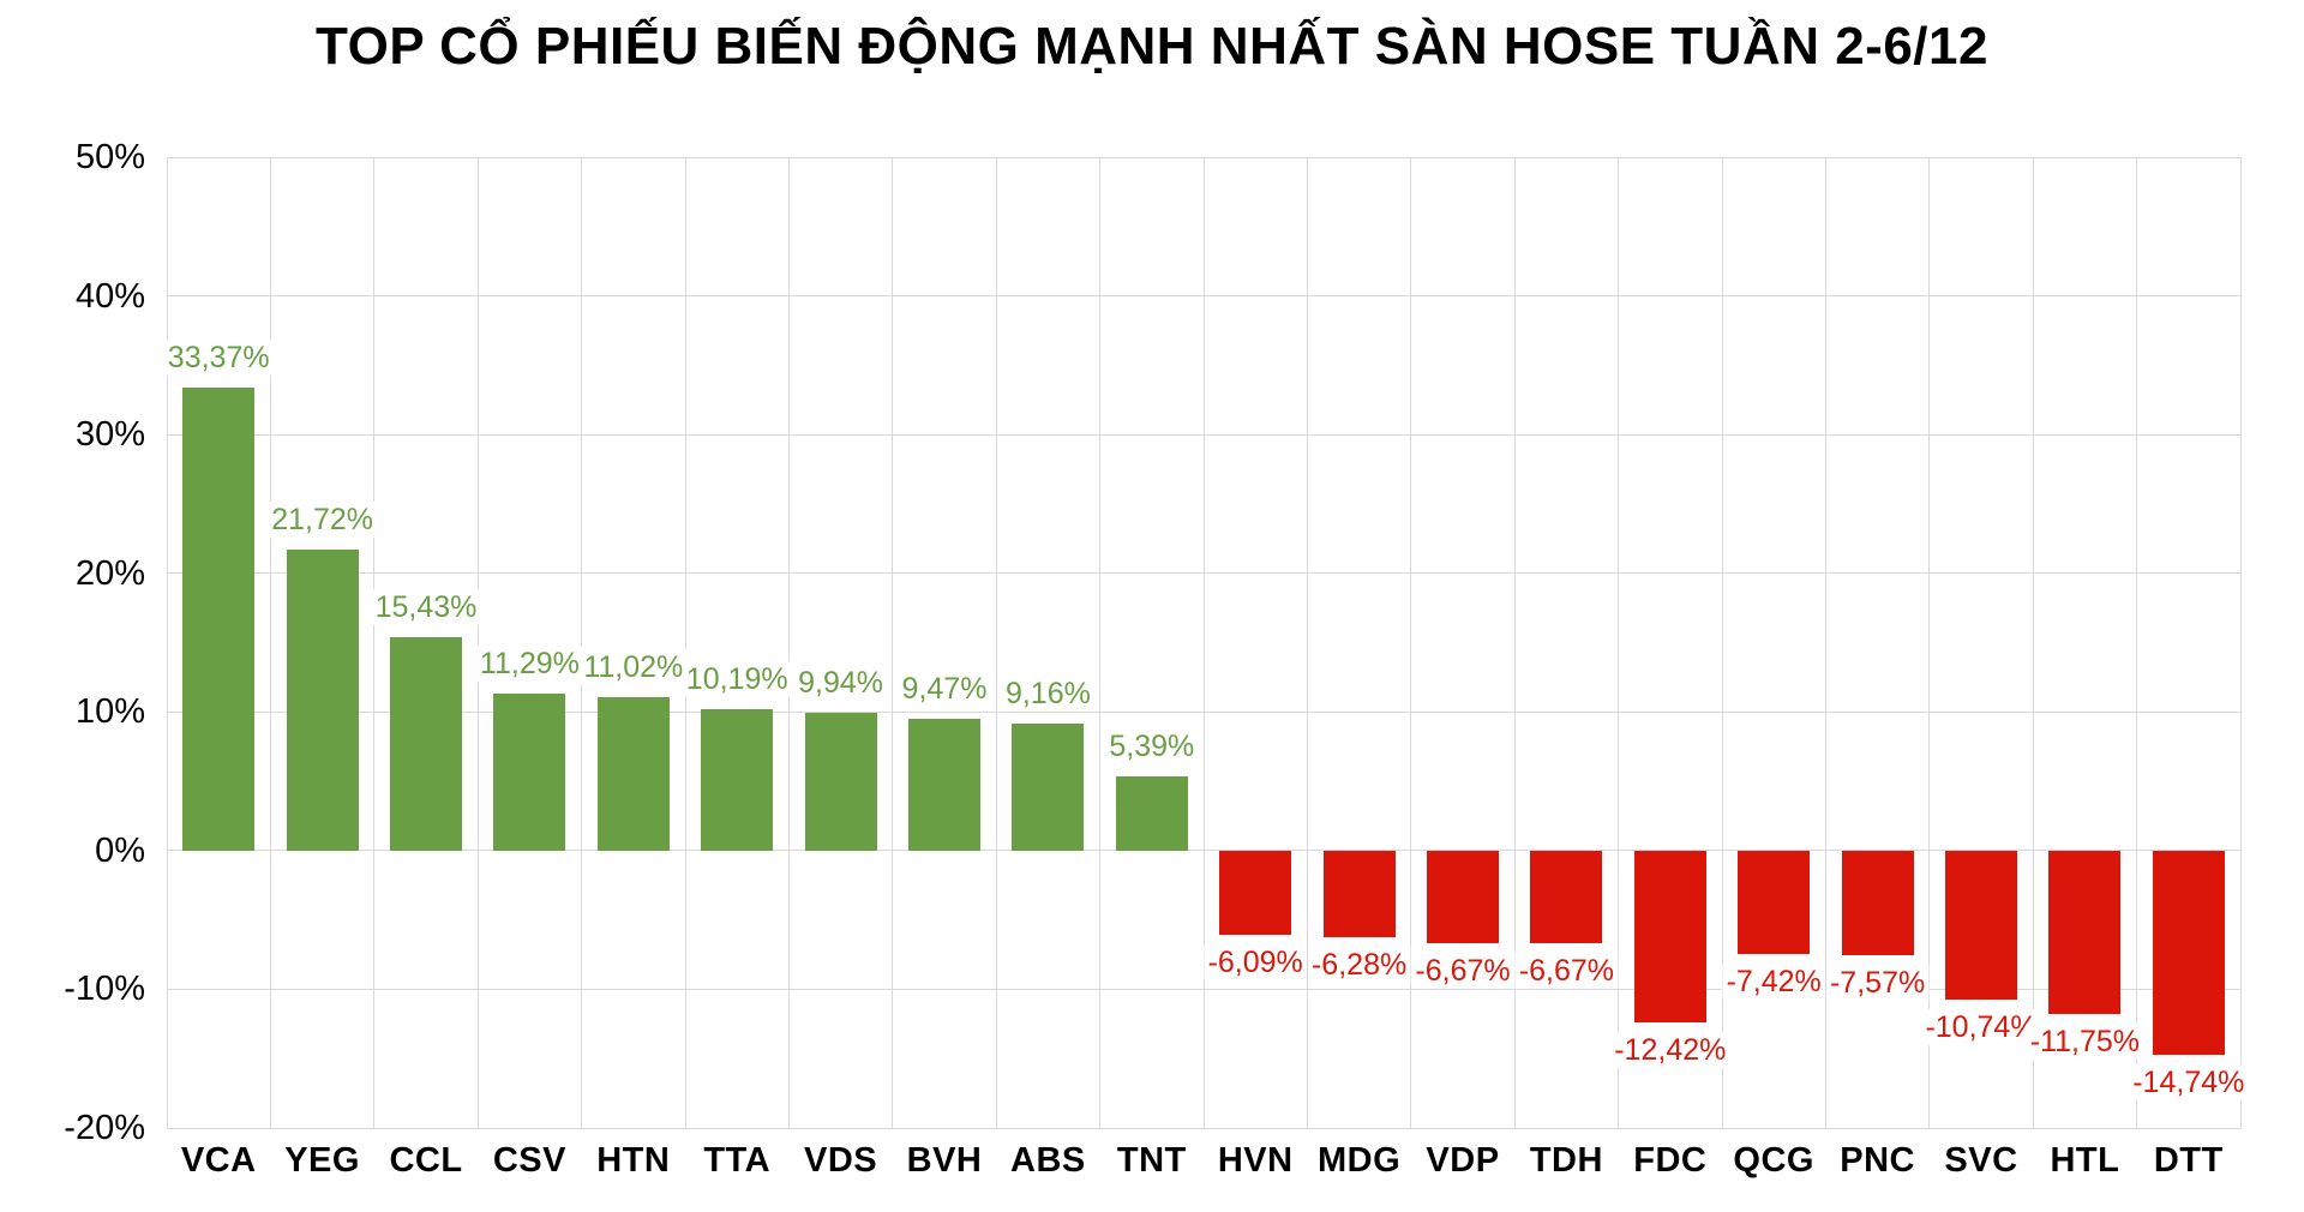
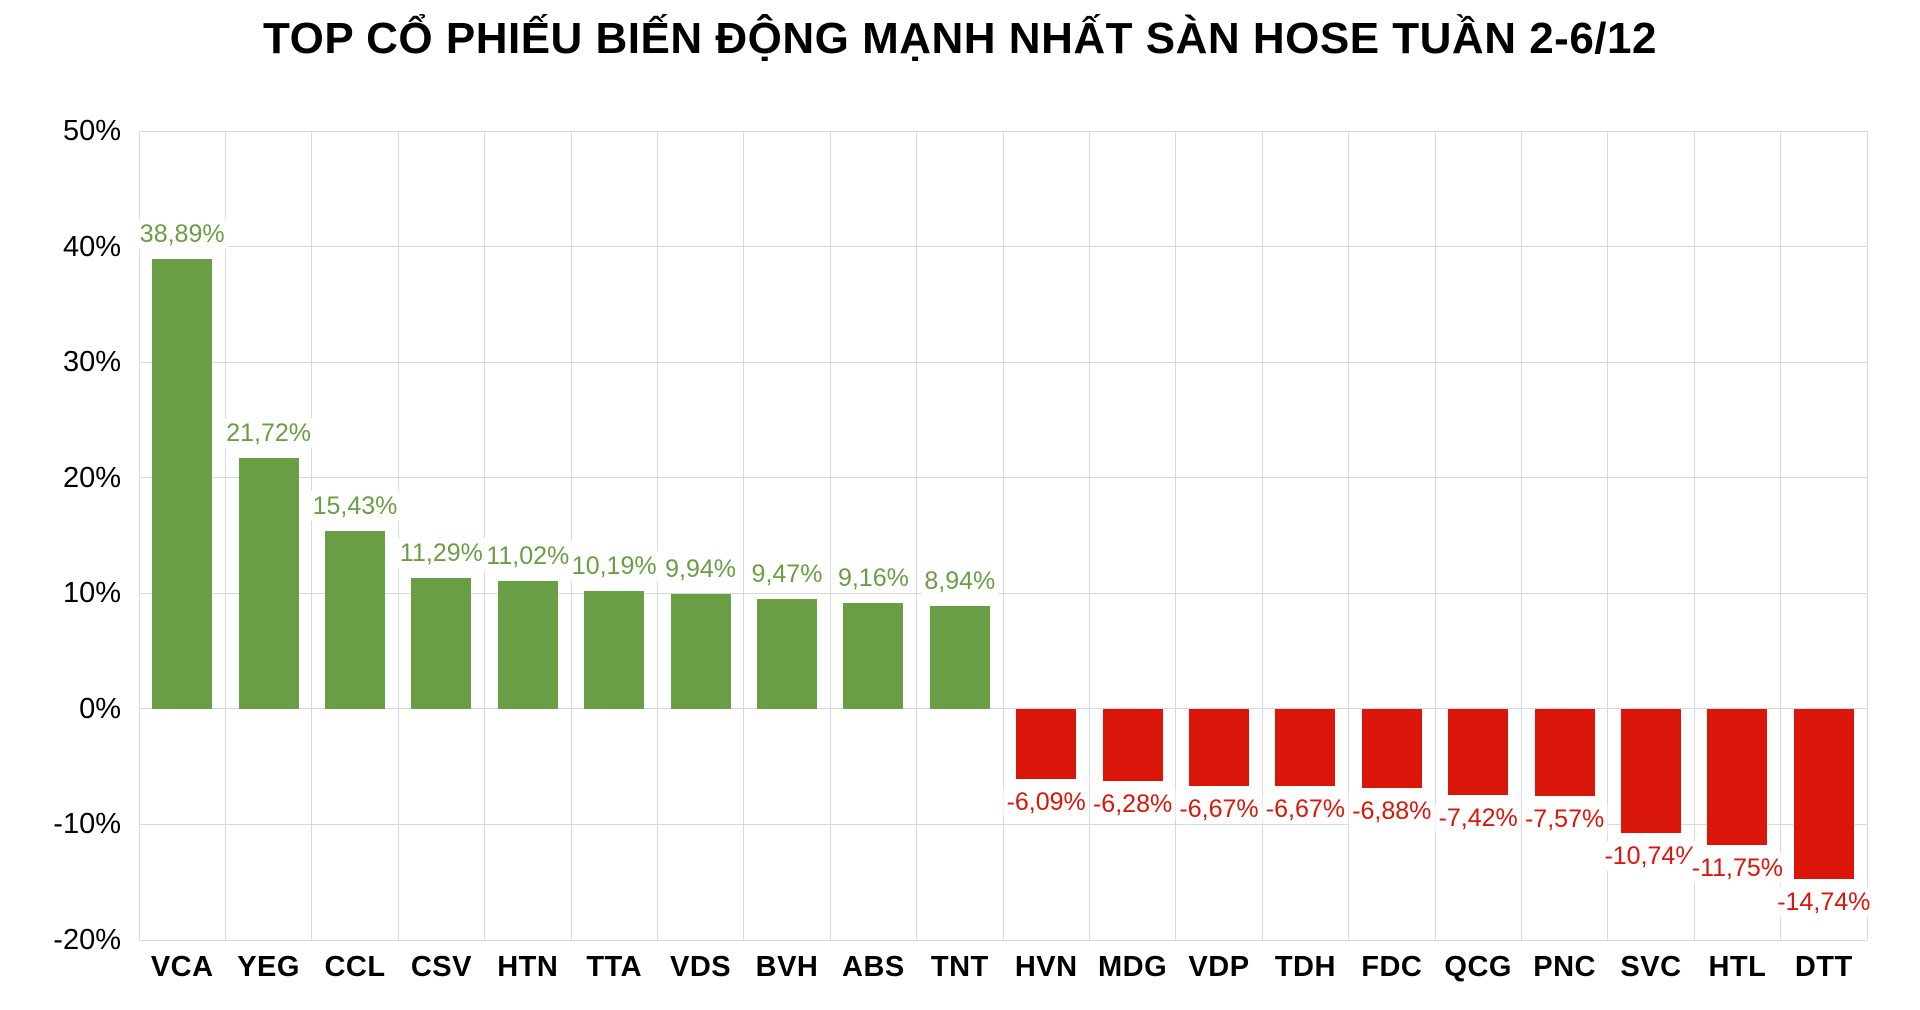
VCA: 33,37% -> 38,89%
TNT: 5,39% -> 8,94%
FDC: -12,42% -> -6,88%
